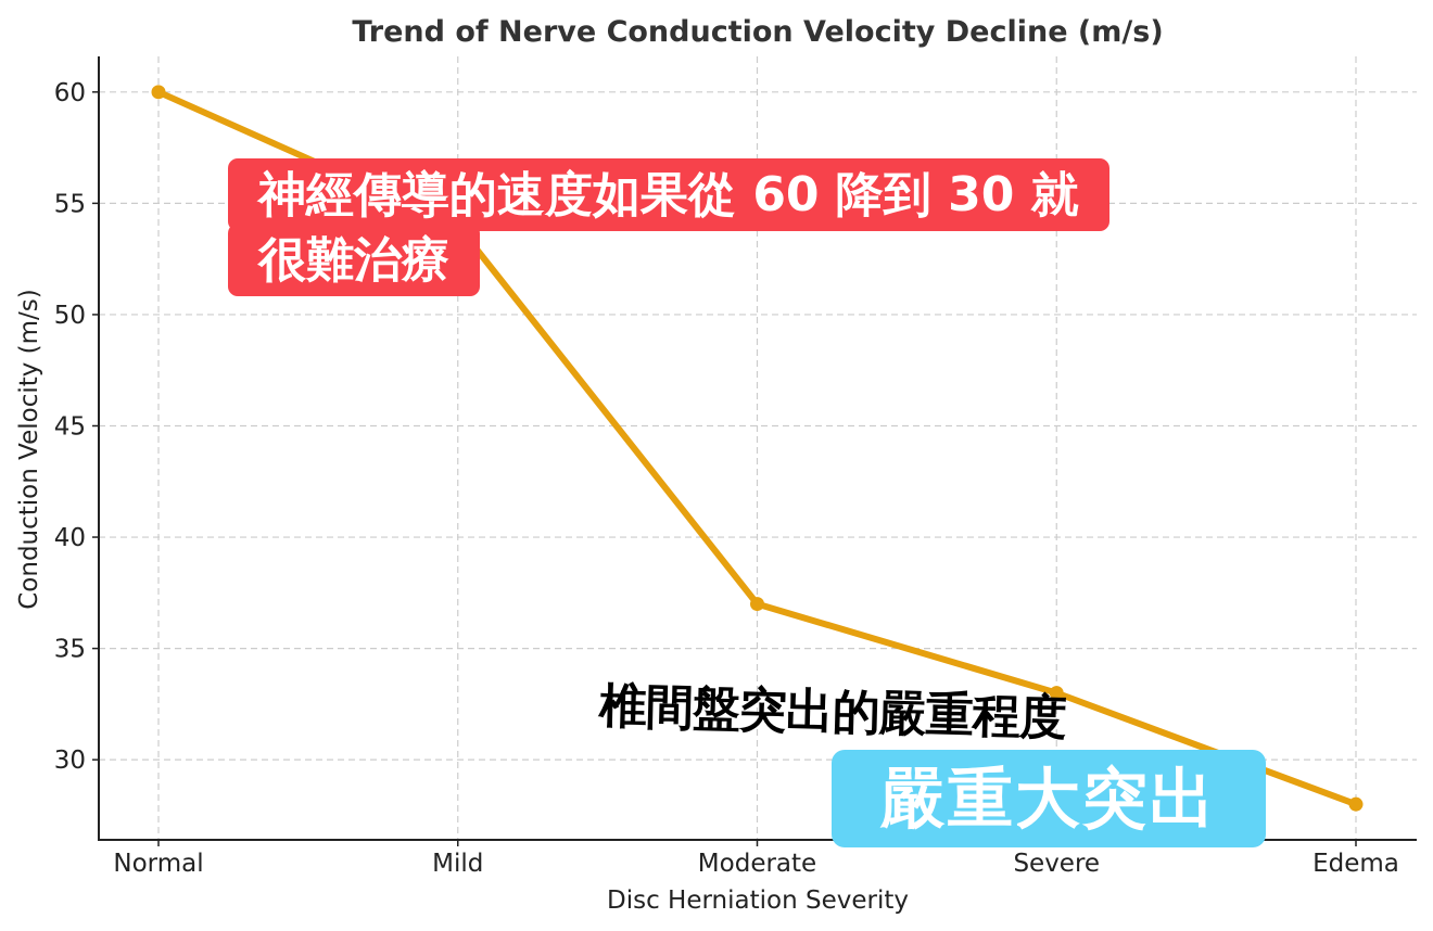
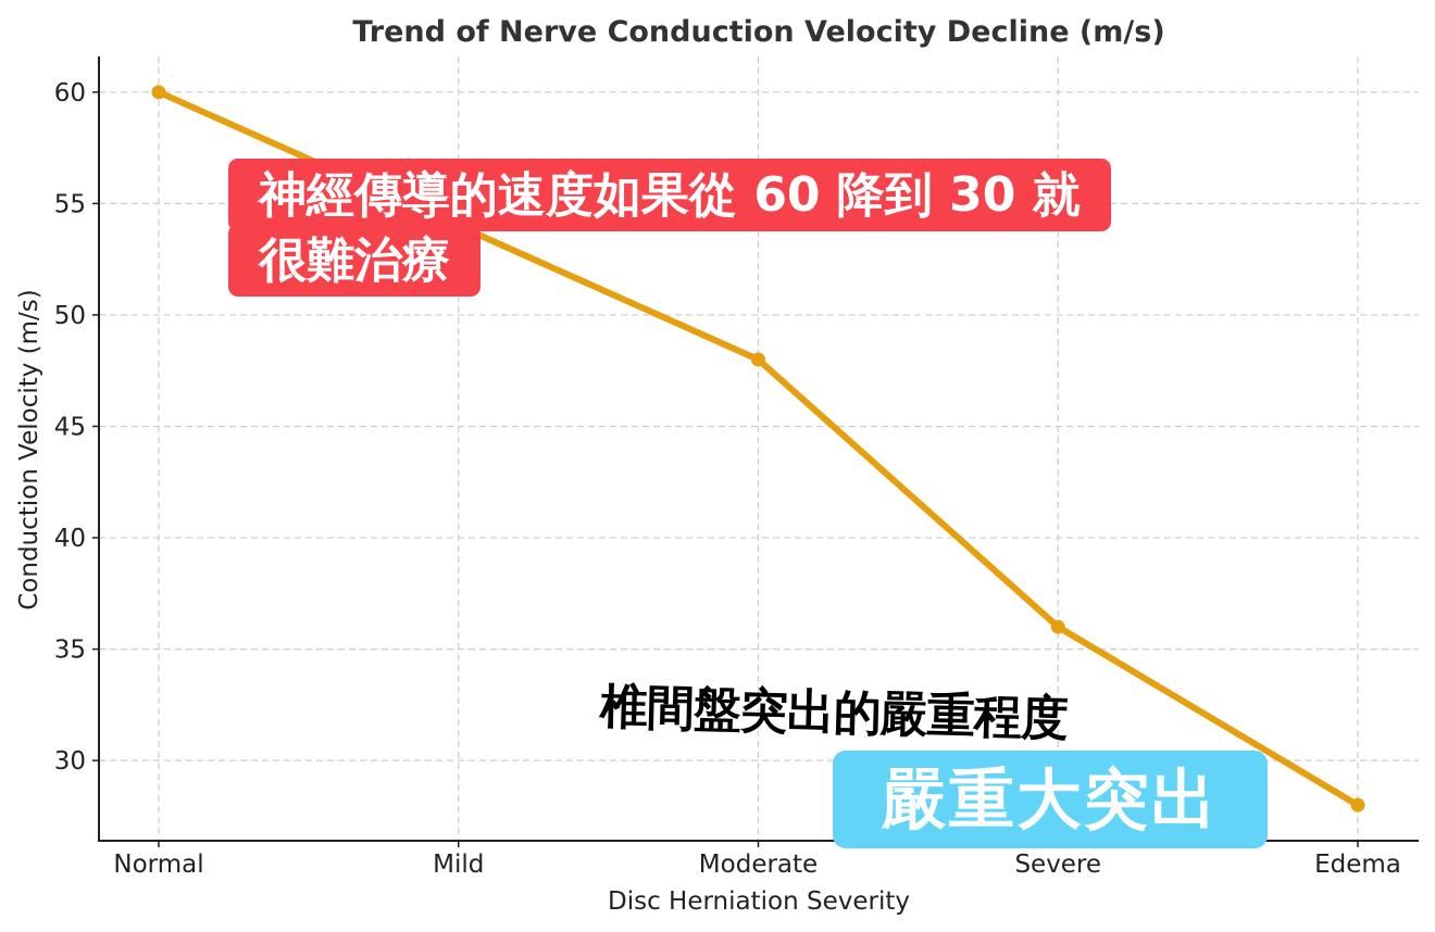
Moderate: 37 -> 48
Severe: 33 -> 36
